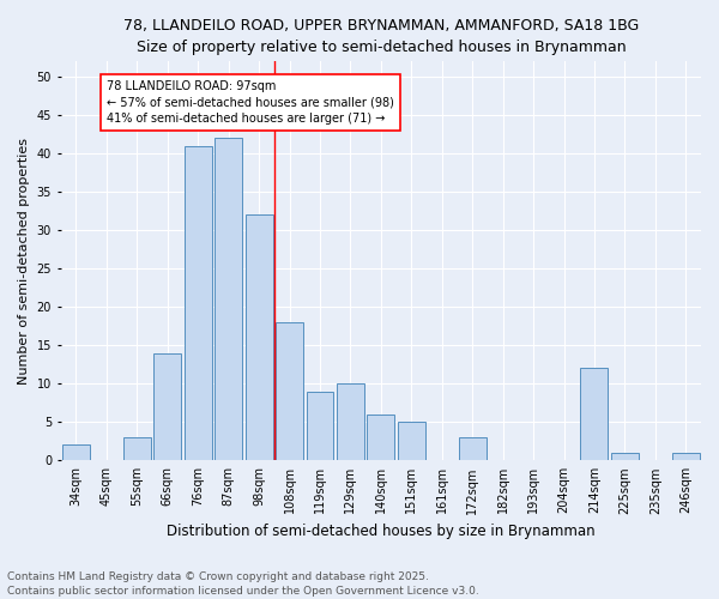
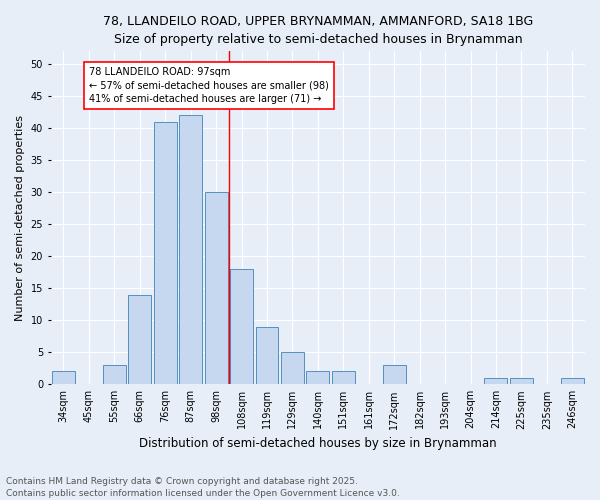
98sqm: 32 -> 30
129sqm: 10 -> 5
140sqm: 6 -> 2
151sqm: 5 -> 2
214sqm: 12 -> 1
